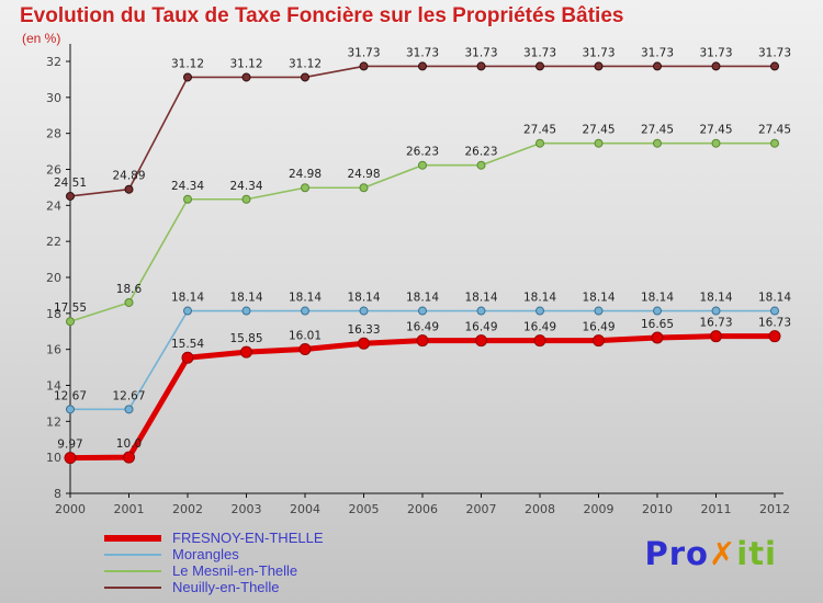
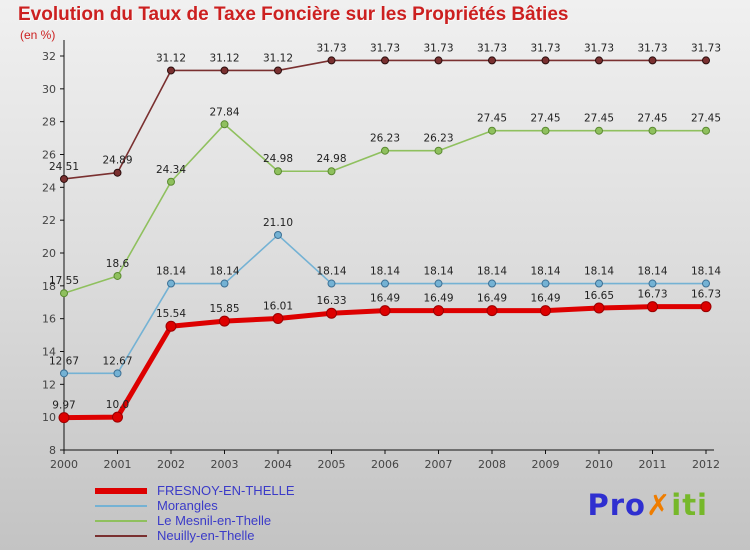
Le Mesnil-en-Thelle/2003: 24.34 -> 27.84
Morangles/2004: 18.14 -> 21.10
